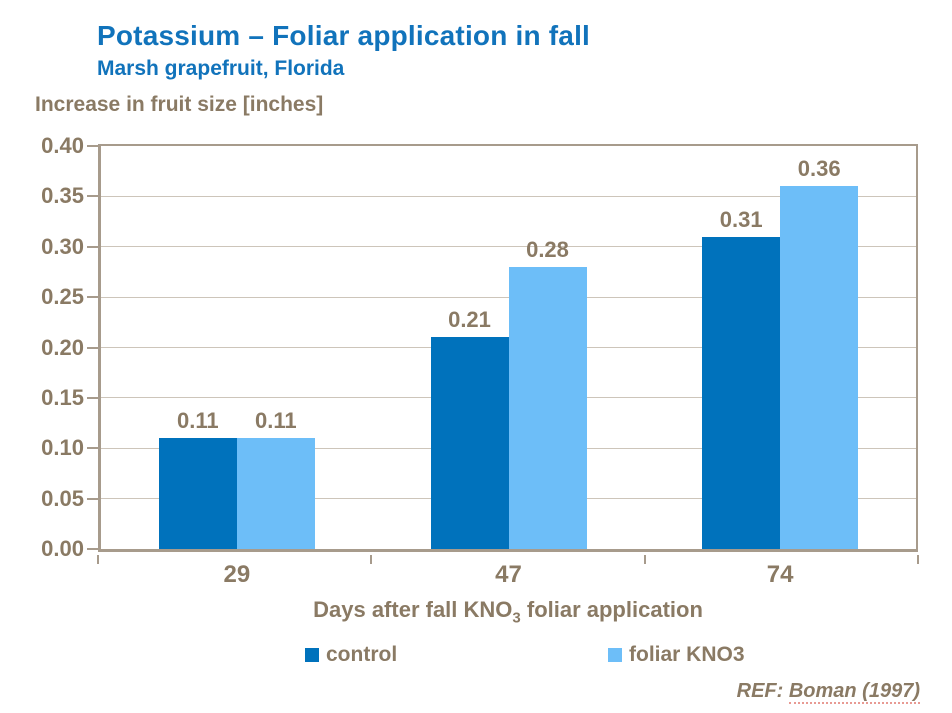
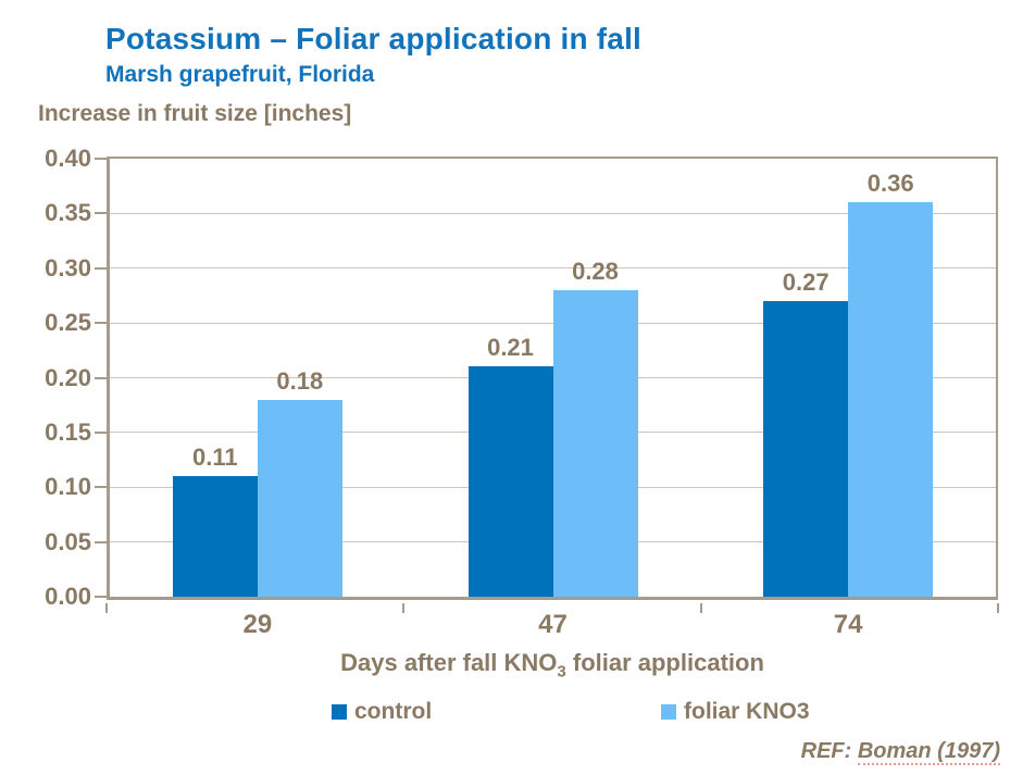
foliar KNO3/29: 0.11 -> 0.18
control/74: 0.31 -> 0.27
